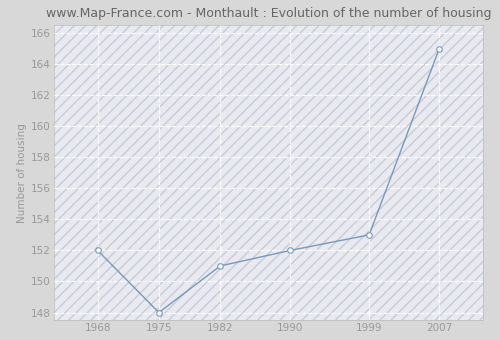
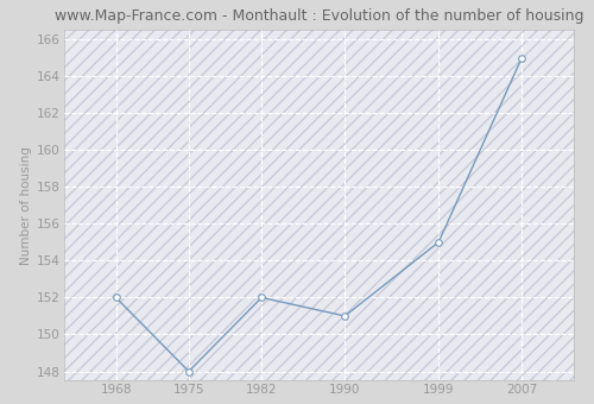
1982: 151 -> 152
1990: 152 -> 151
1999: 153 -> 155
